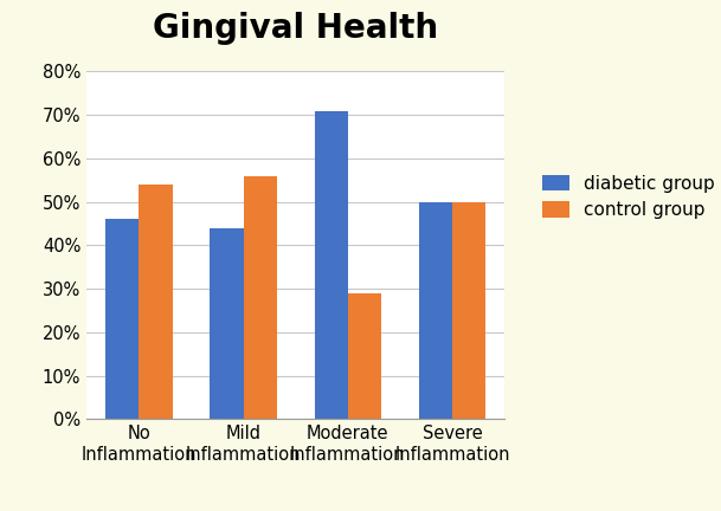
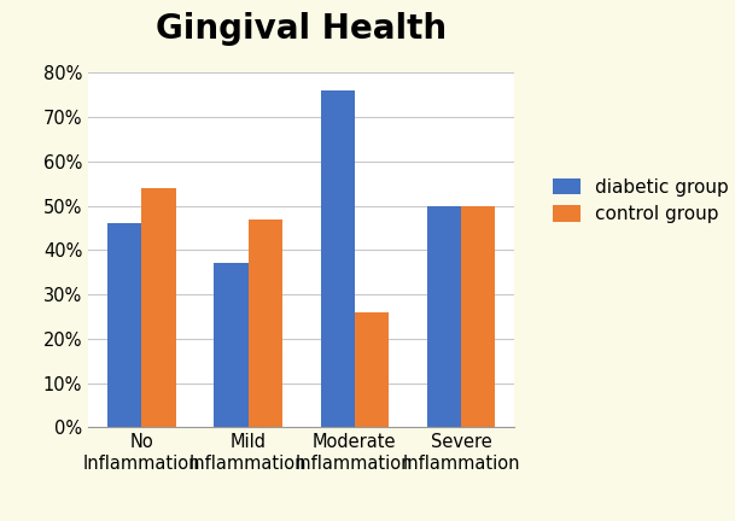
diabetic group/Mild Inflammation: 44% -> 37%
control group/Mild Inflammation: 56% -> 47%
diabetic group/Moderate Inflammation: 71% -> 76%
control group/Moderate Inflammation: 29% -> 26%
